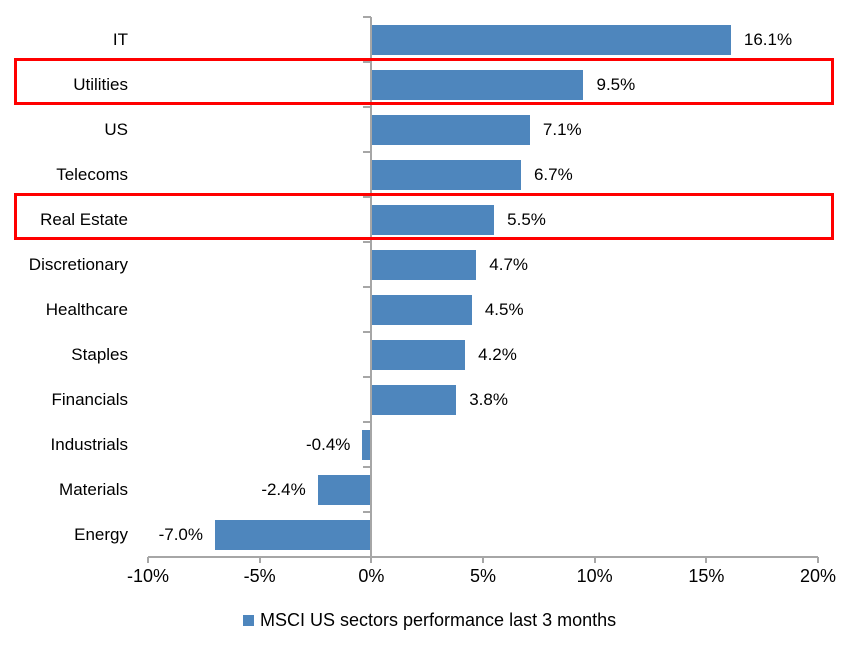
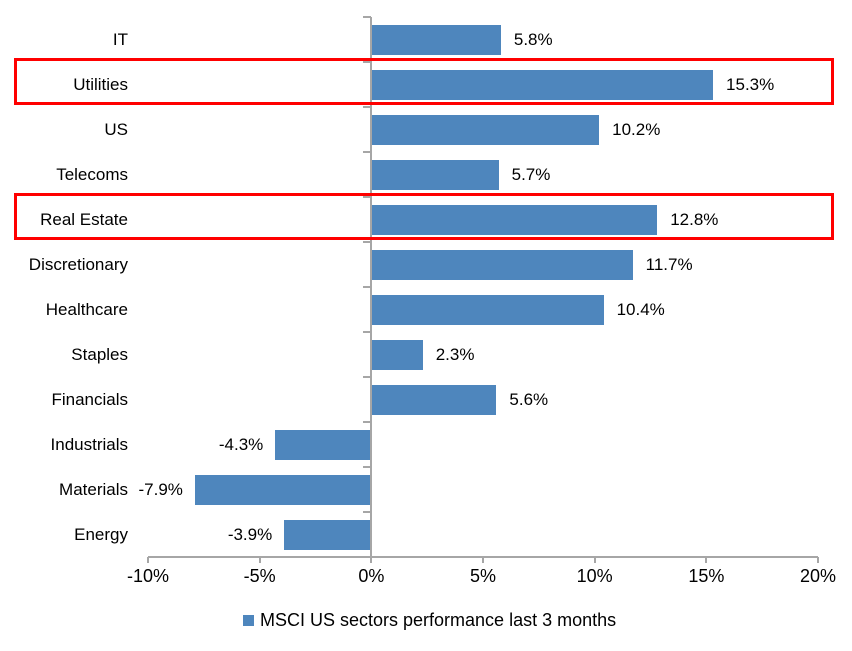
IT: 16.1% -> 5.8%
Utilities: 9.5% -> 15.3%
US: 7.1% -> 10.2%
Telecoms: 6.7% -> 5.7%
Real Estate: 5.5% -> 12.8%
Discretionary: 4.7% -> 11.7%
Healthcare: 4.5% -> 10.4%
Staples: 4.2% -> 2.3%
Financials: 3.8% -> 5.6%
Industrials: -0.4% -> -4.3%
Materials: -2.4% -> -7.9%
Energy: -7.0% -> -3.9%
